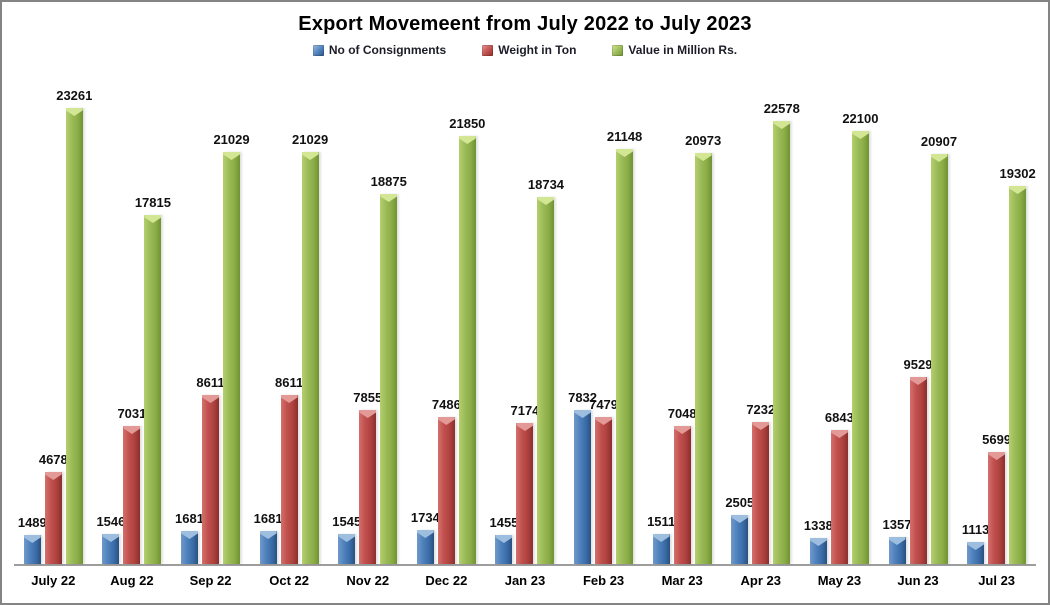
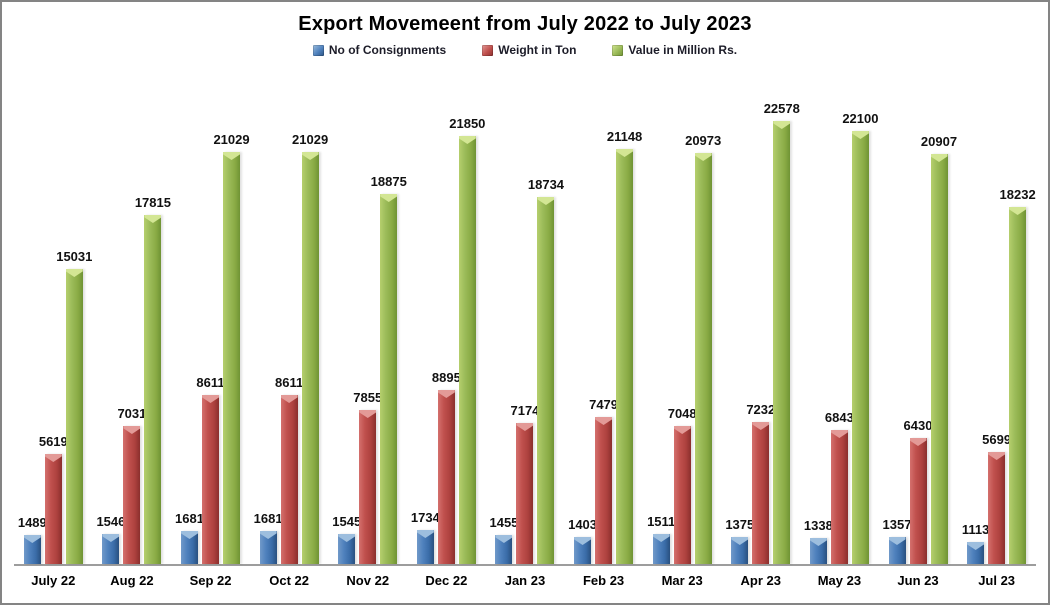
Weight in Ton/July 22: 4678 -> 5619
Value in Million Rs./July 22: 23261 -> 15031
Weight in Ton/Dec 22: 7486 -> 8895
No of Consignments/Feb 23: 7832 -> 1403
No of Consignments/Apr 23: 2505 -> 1375
Weight in Ton/Jun 23: 9529 -> 6430
Value in Million Rs./Jul 23: 19302 -> 18232
